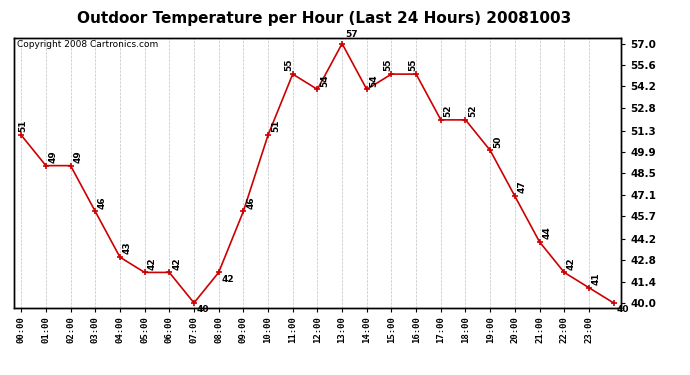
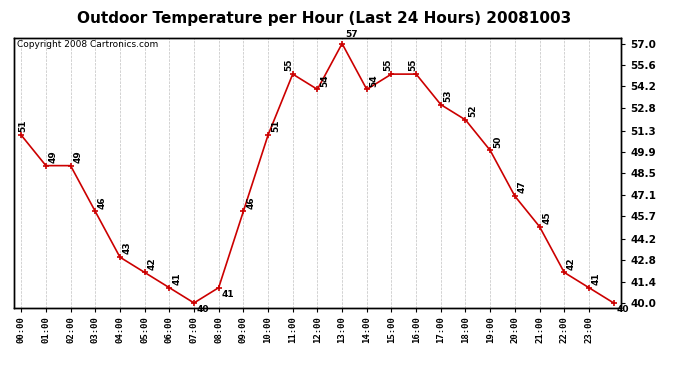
06:00: 42 -> 41
08:00: 42 -> 41
17:00: 52 -> 53
21:00: 44 -> 45
